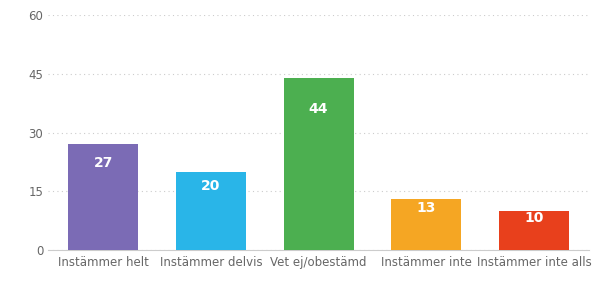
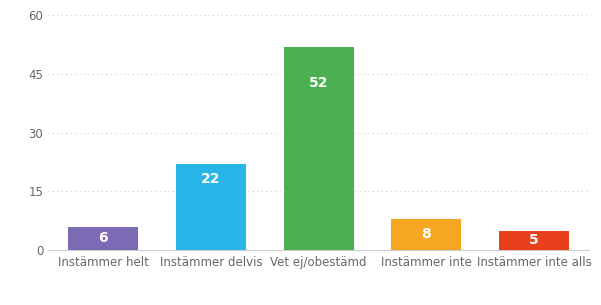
Instämmer helt: 27 -> 6
Instämmer delvis: 20 -> 22
Vet ej/obestämd: 44 -> 52
Instämmer inte: 13 -> 8
Instämmer inte alls: 10 -> 5
